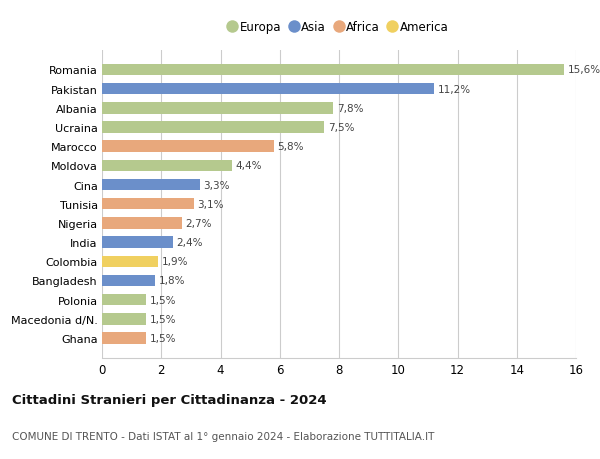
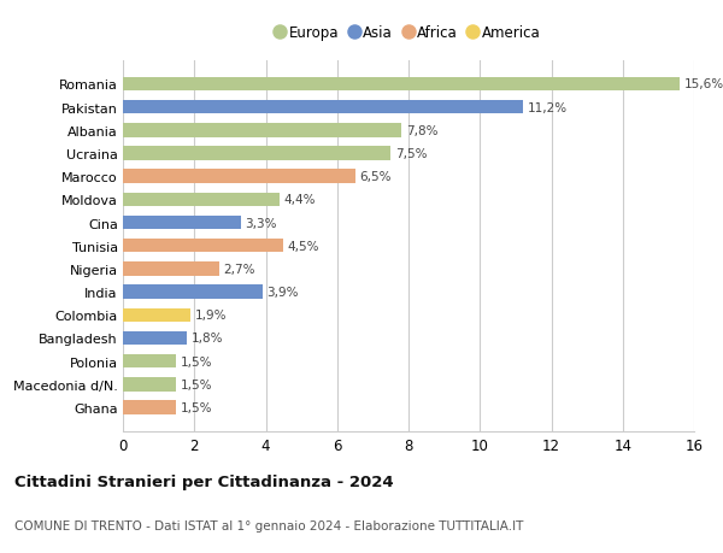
Marocco: 5,8% -> 6,5%
Tunisia: 3,1% -> 4,5%
India: 2,4% -> 3,9%
